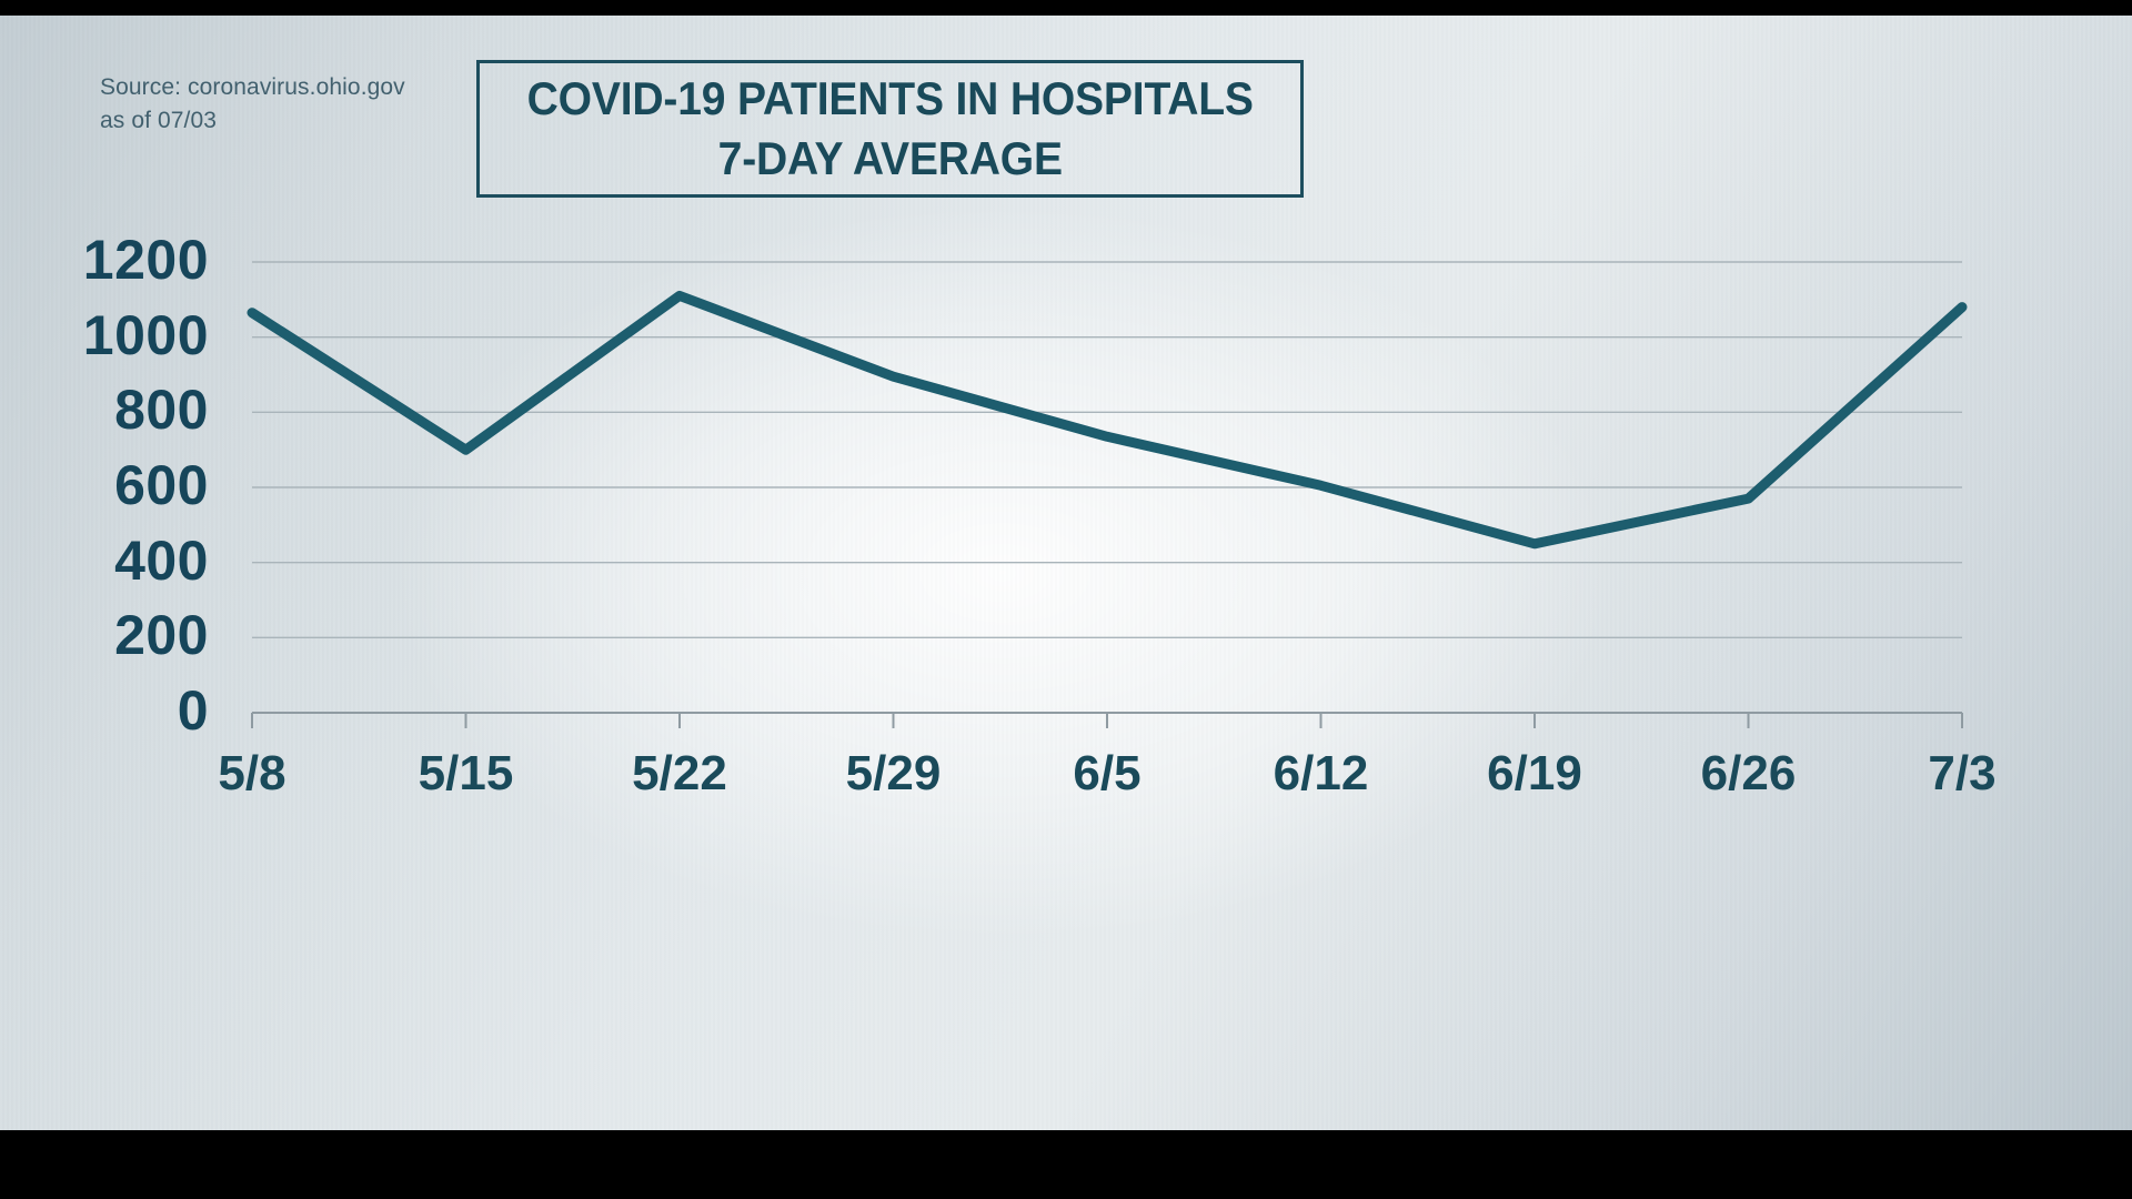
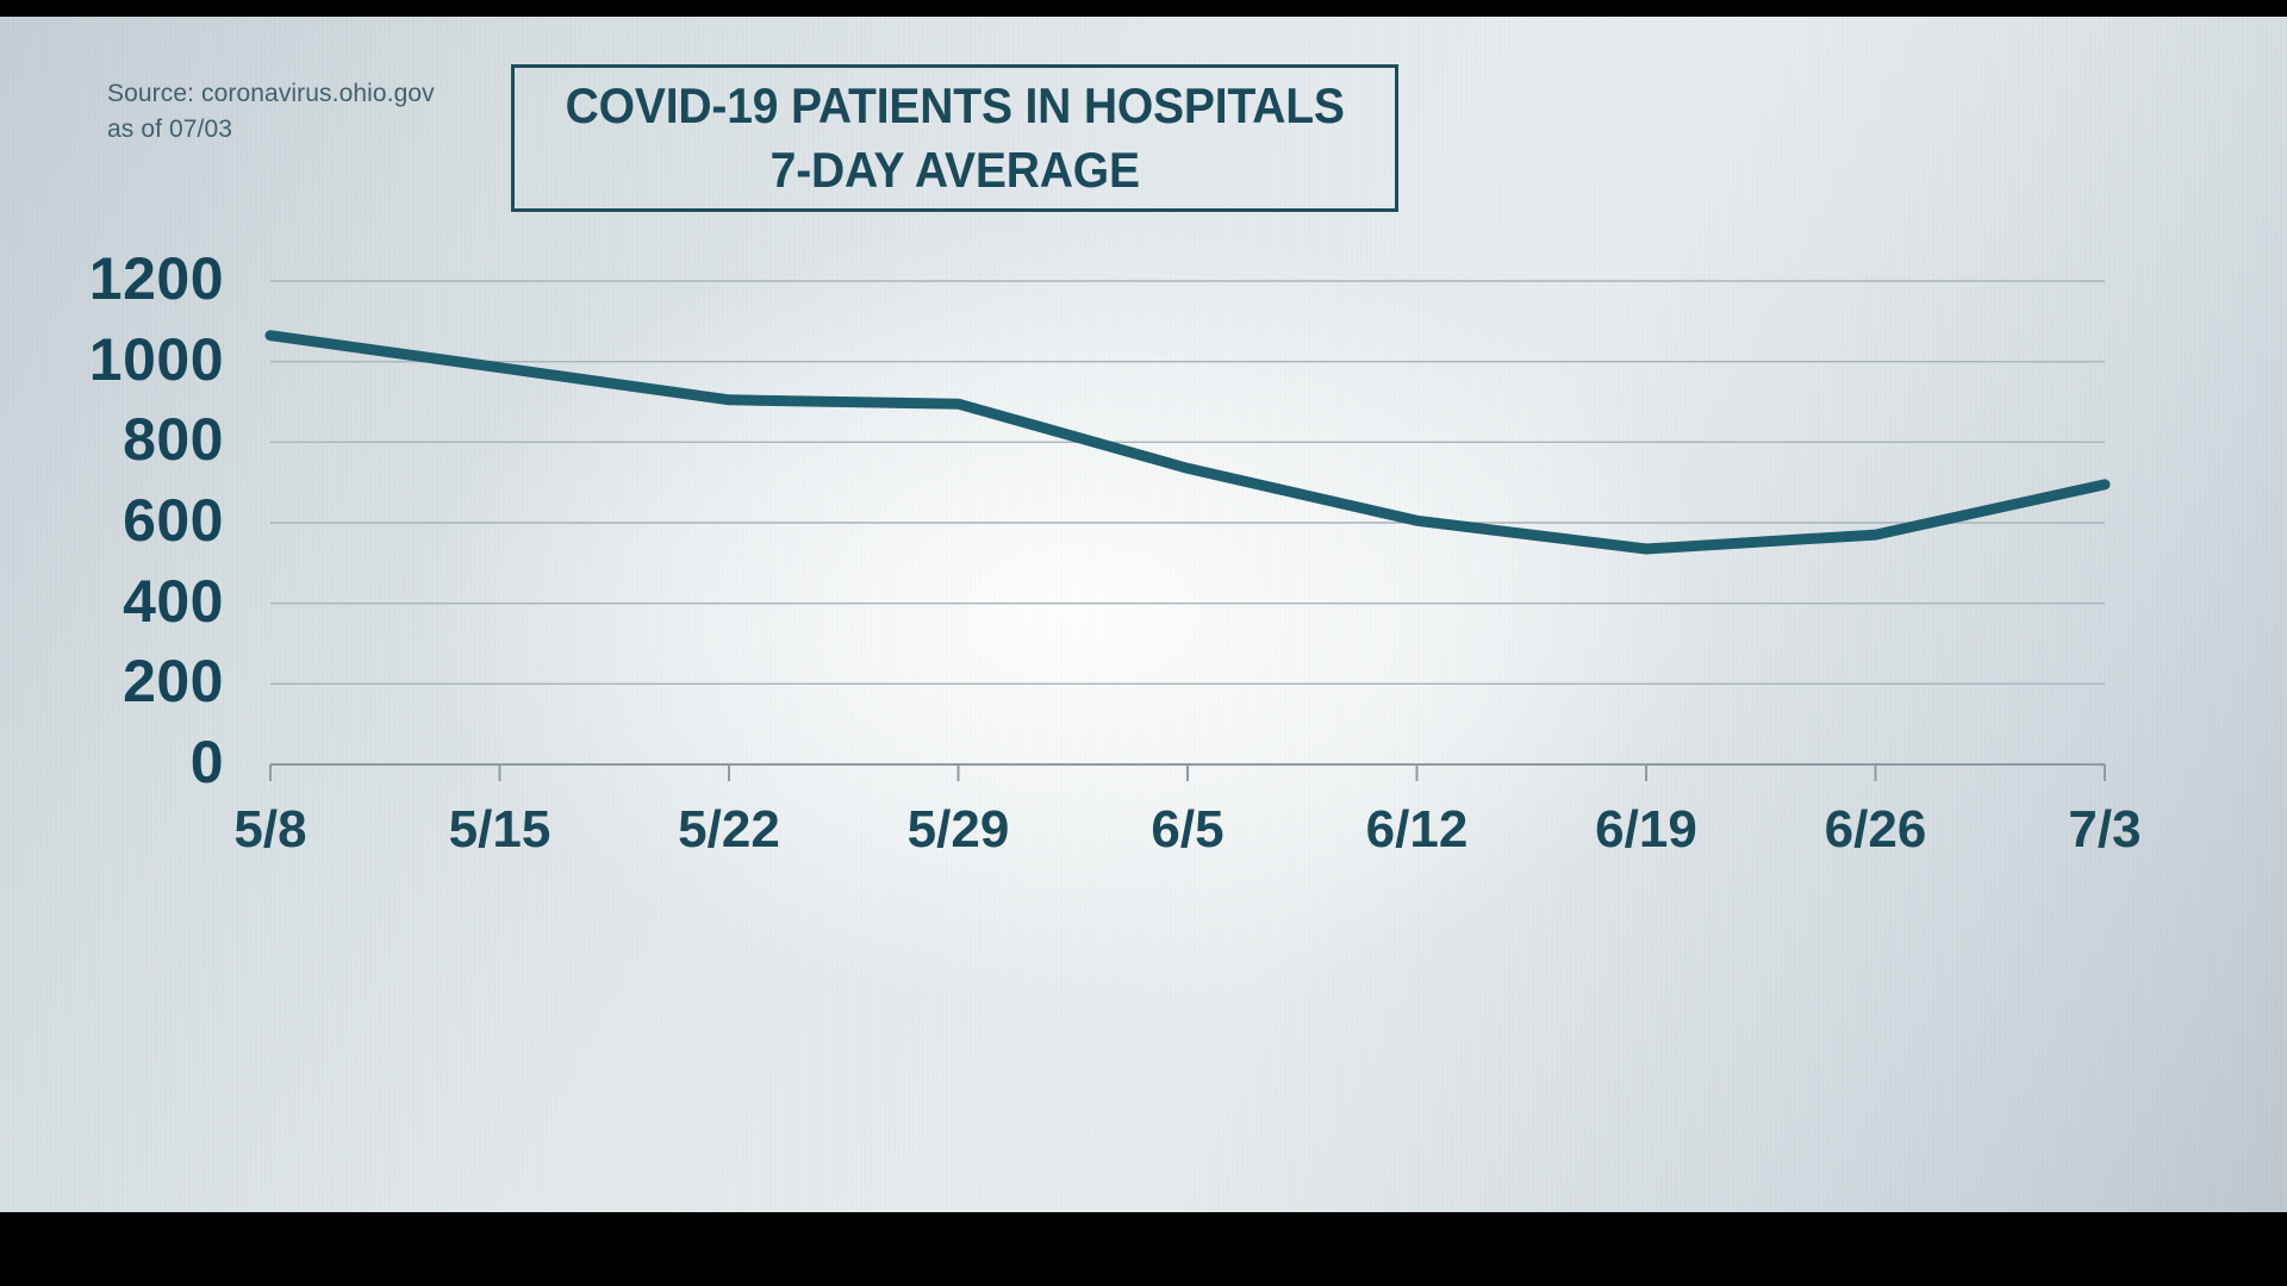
5/15: 700 -> 980
5/22: 1110 -> 900
6/19: 450 -> 540
7/3: 1080 -> 700
